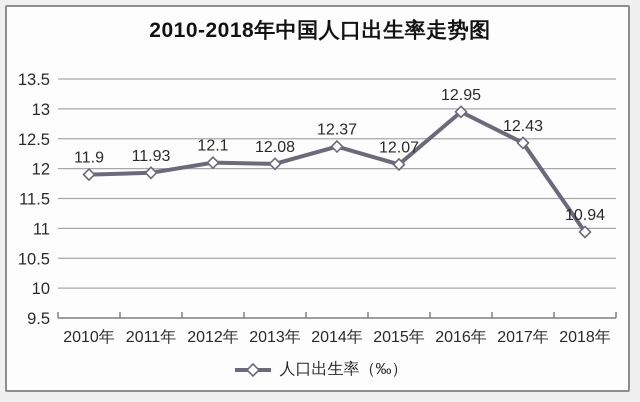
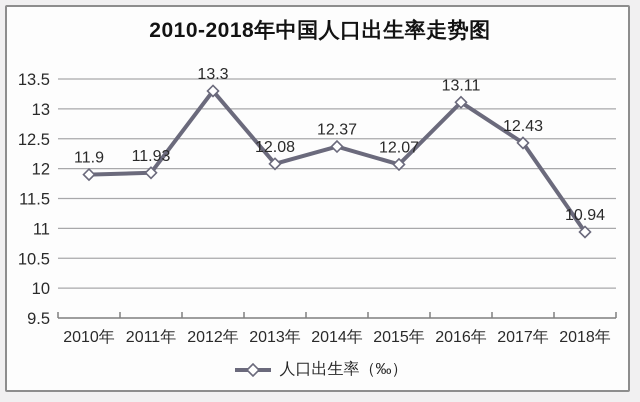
2012年: 12.1 -> 13.3
2016年: 12.95 -> 13.11
